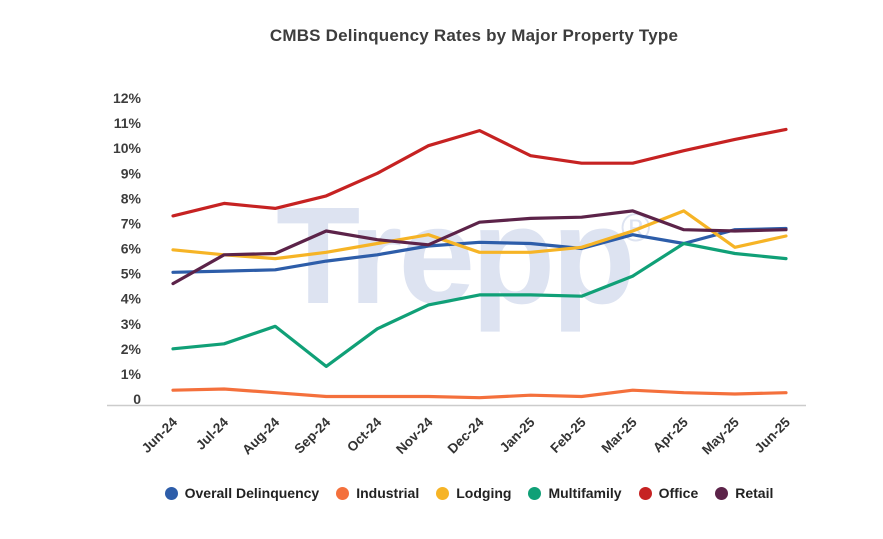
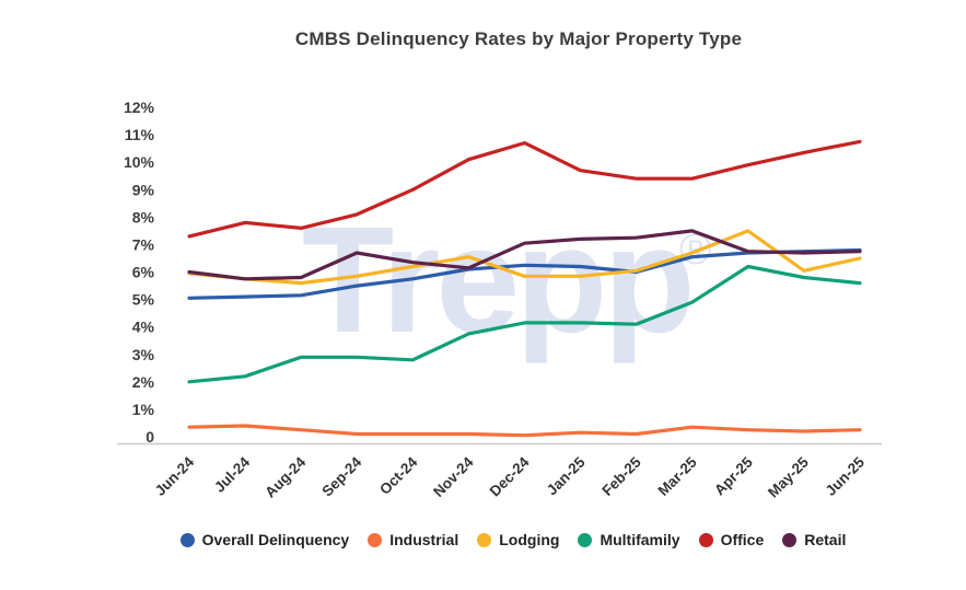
Retail/Jun-24: 4.6% -> 6.0%
Multifamily/Sep-24: 1.3% -> 2.9%
Overall Delinquency/Apr-25: 6.2% -> 6.7%
